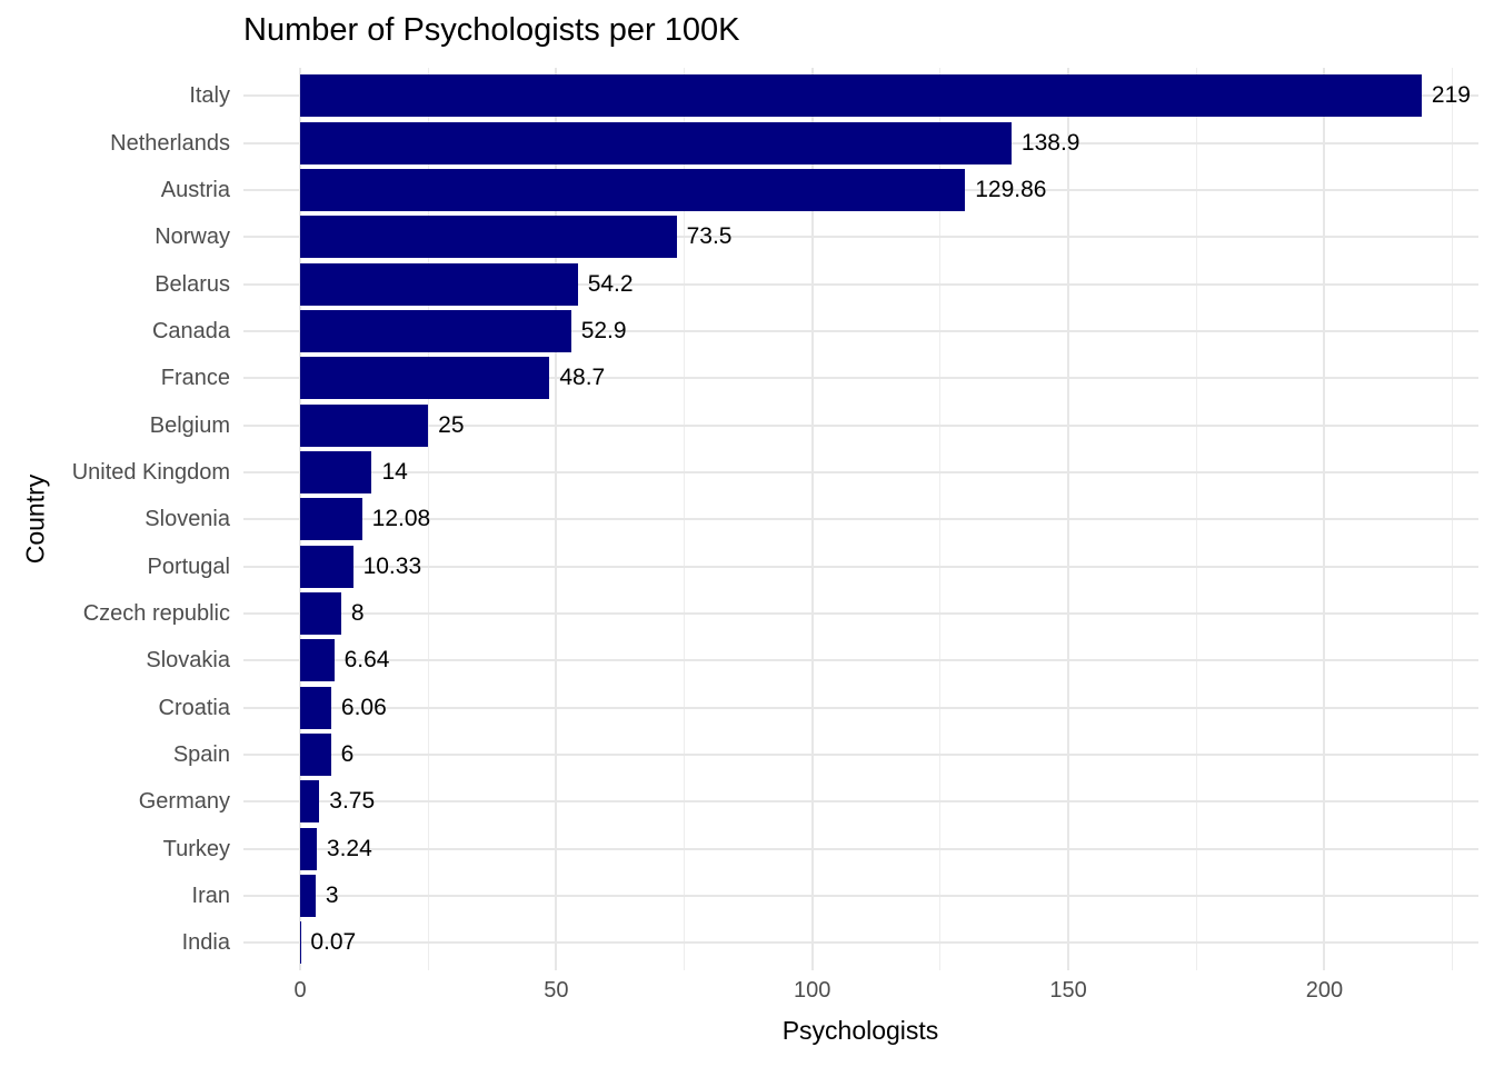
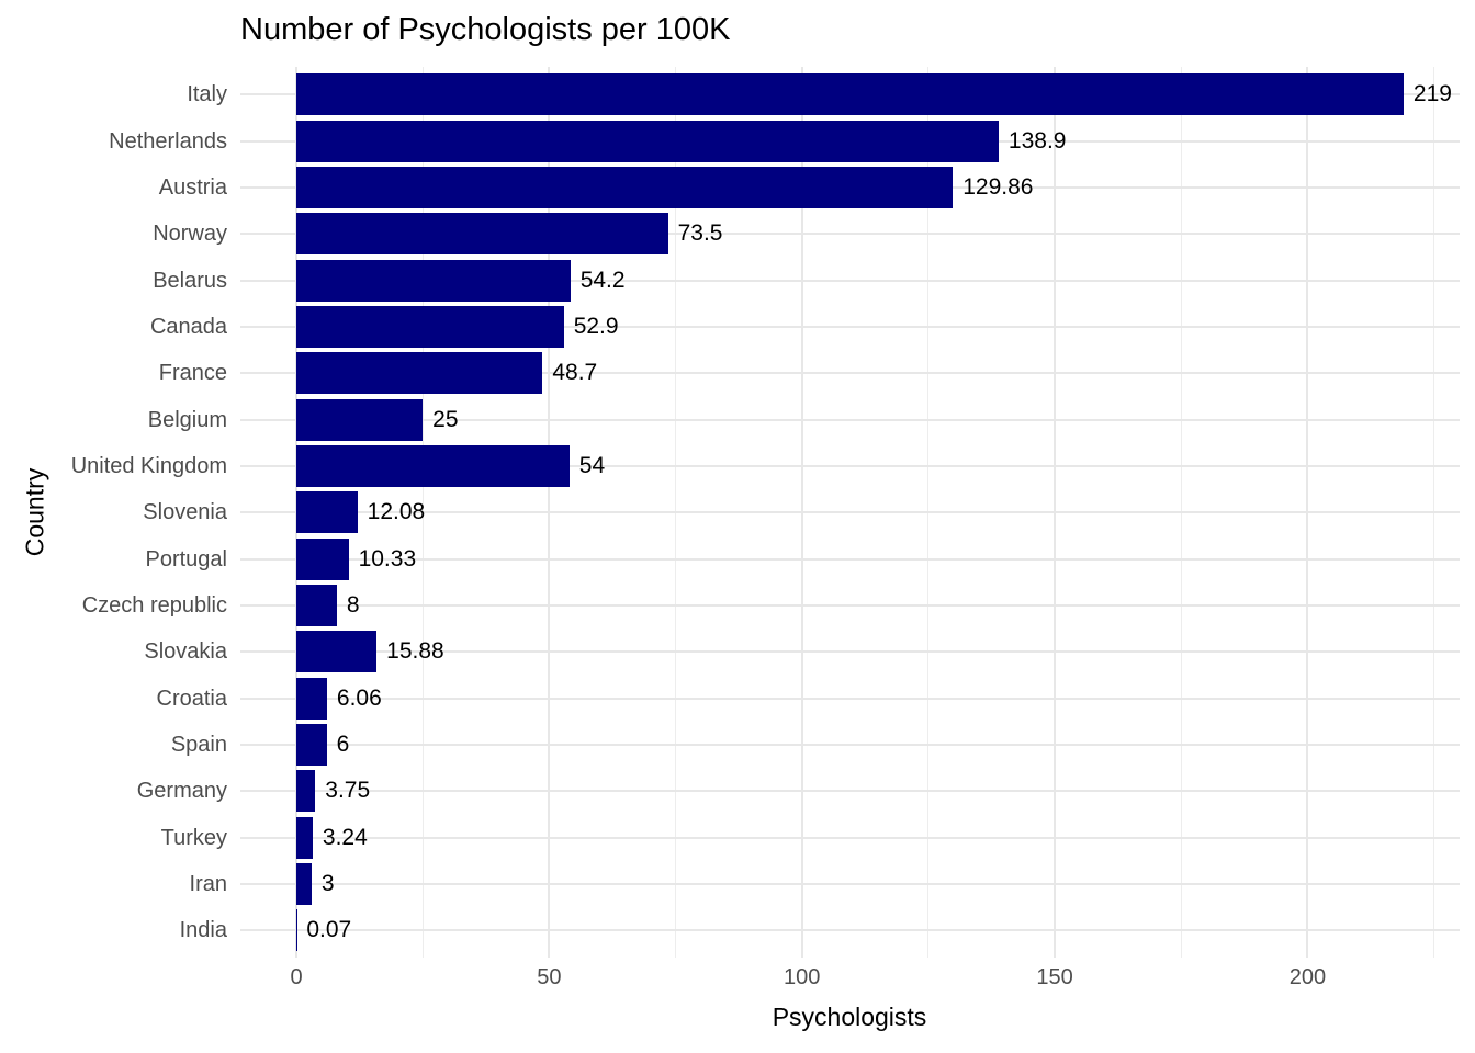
United Kingdom: 14 -> 54
Slovakia: 6.64 -> 15.88
